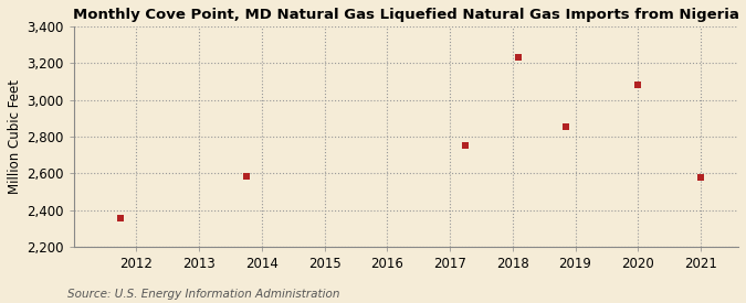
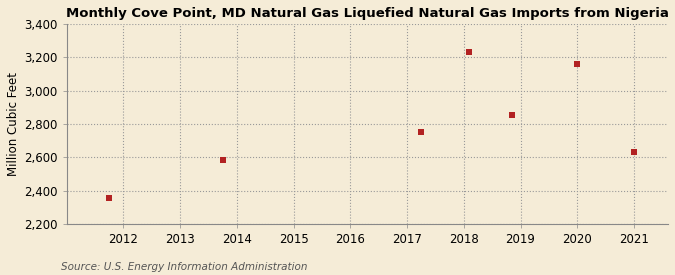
2020: 3,080 -> 3,160
2021: 2,580 -> 2,630
